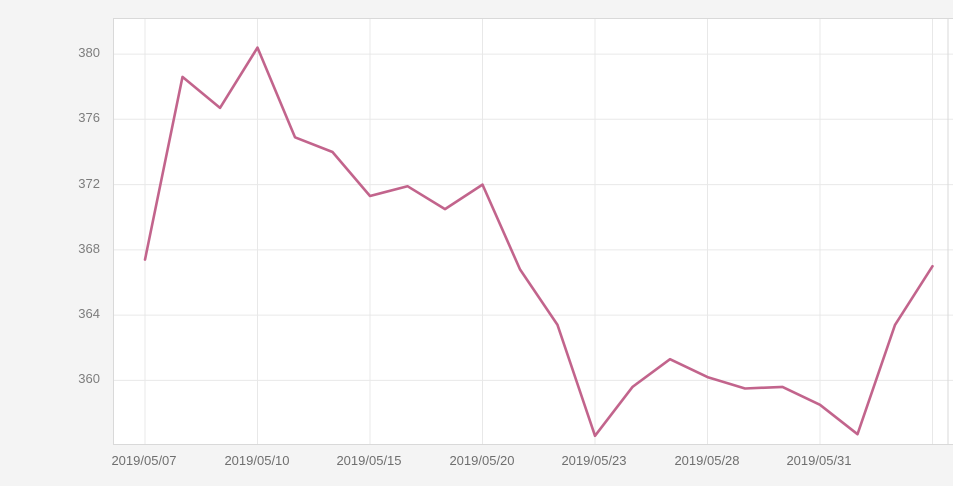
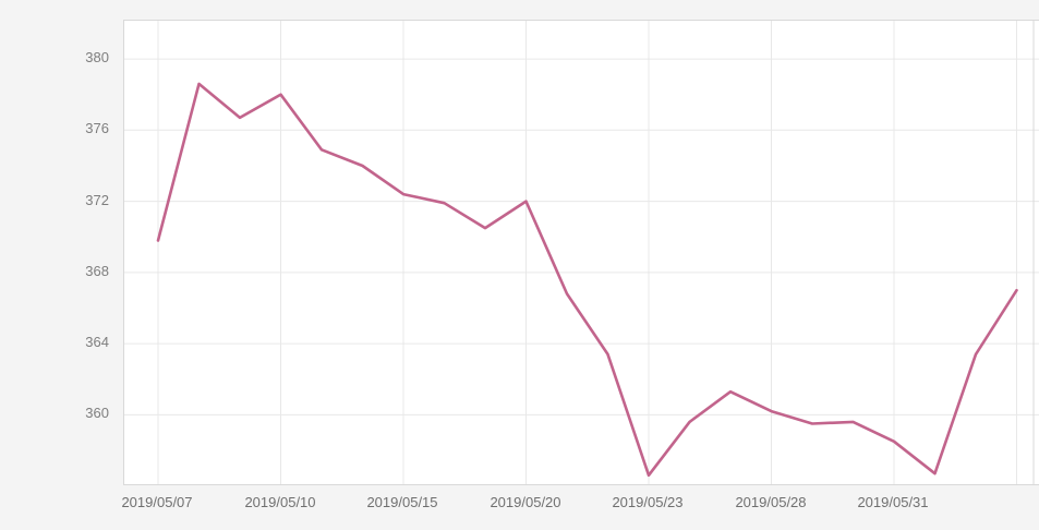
2019/05/07: 367.4 -> 369.8
2019/05/10: 380.4 -> 378.0
2019/05/15: 371.3 -> 372.4
